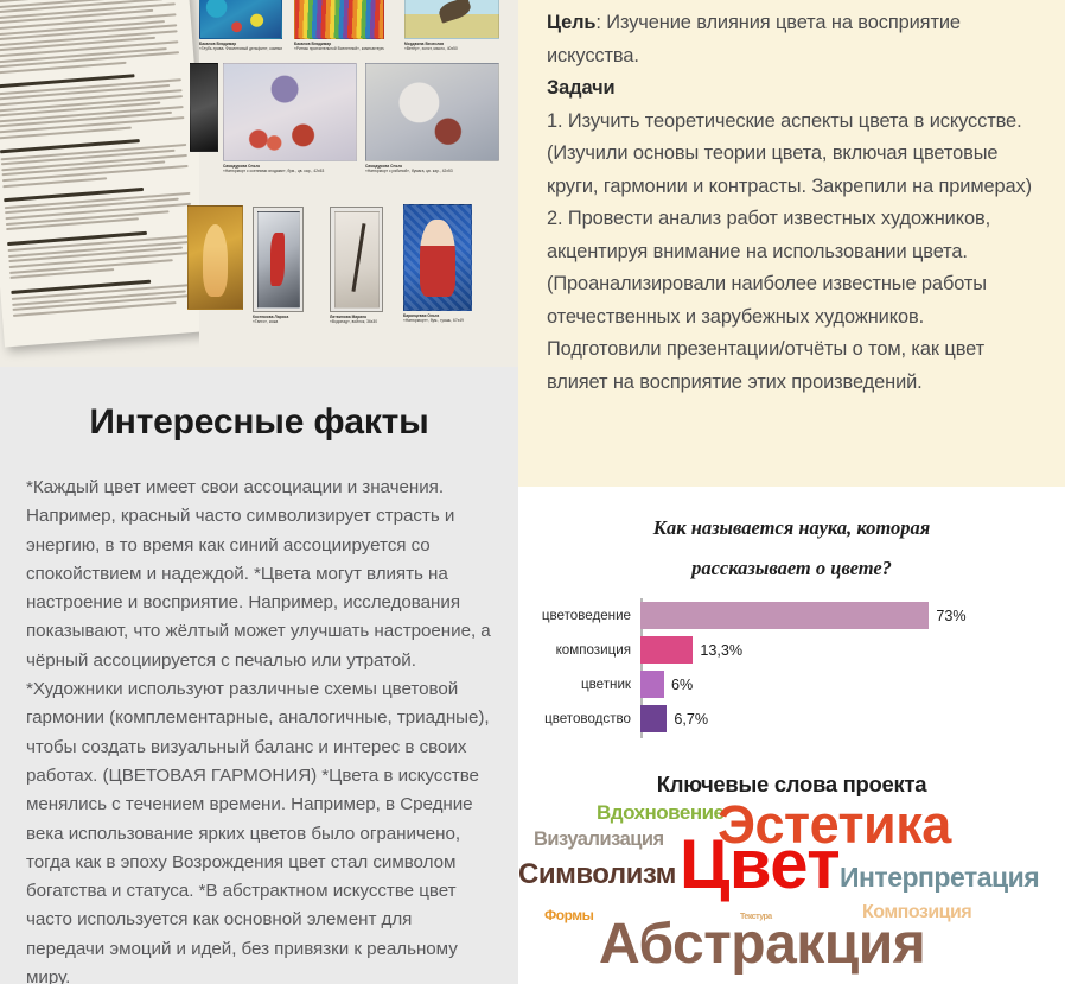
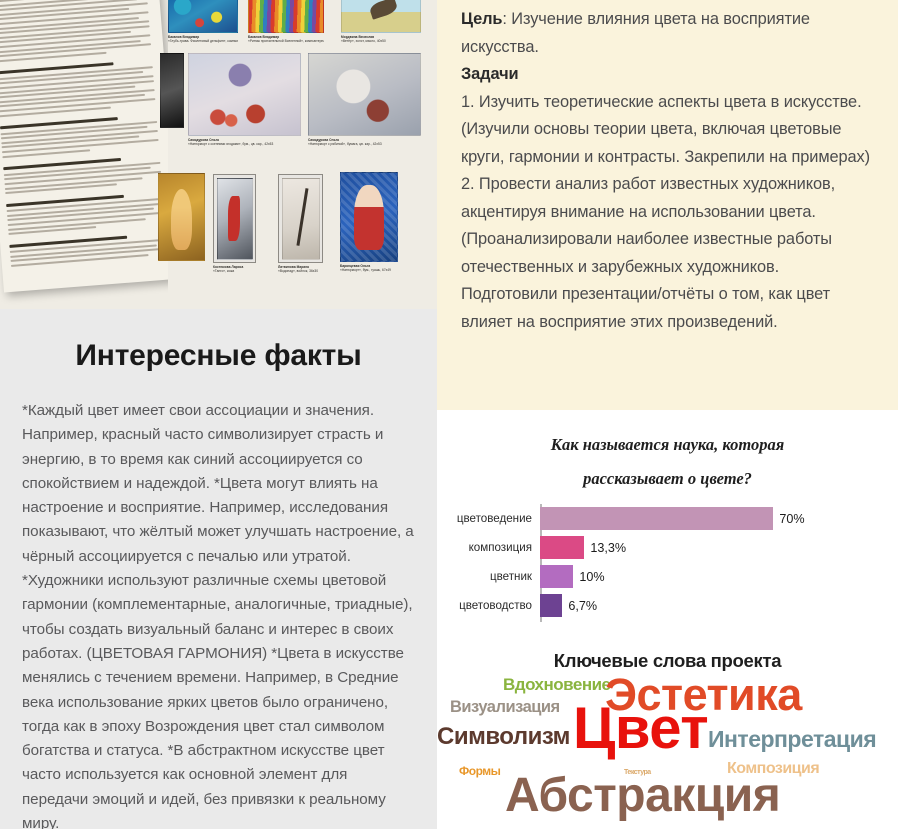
цветоведение: 73% -> 70%
цветник: 6% -> 10%
